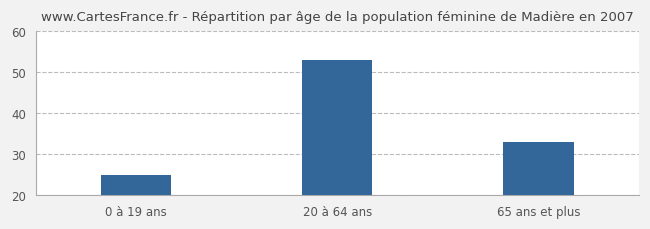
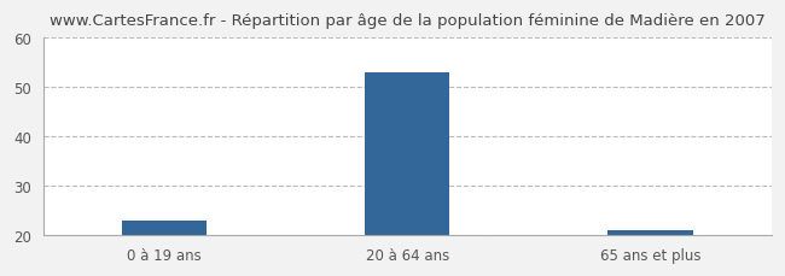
0 à 19 ans: 25 -> 23
65 ans et plus: 33 -> 21
